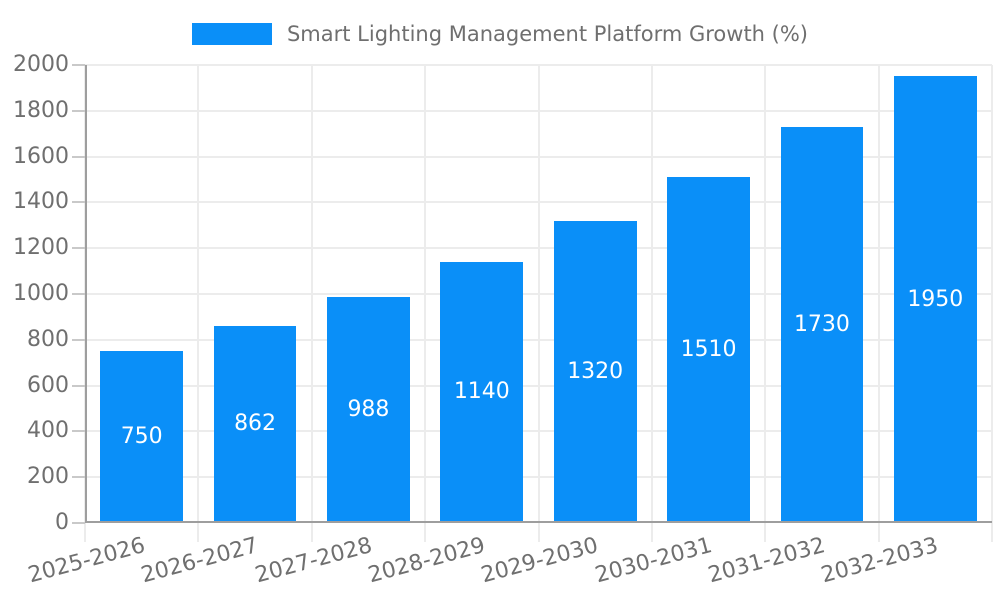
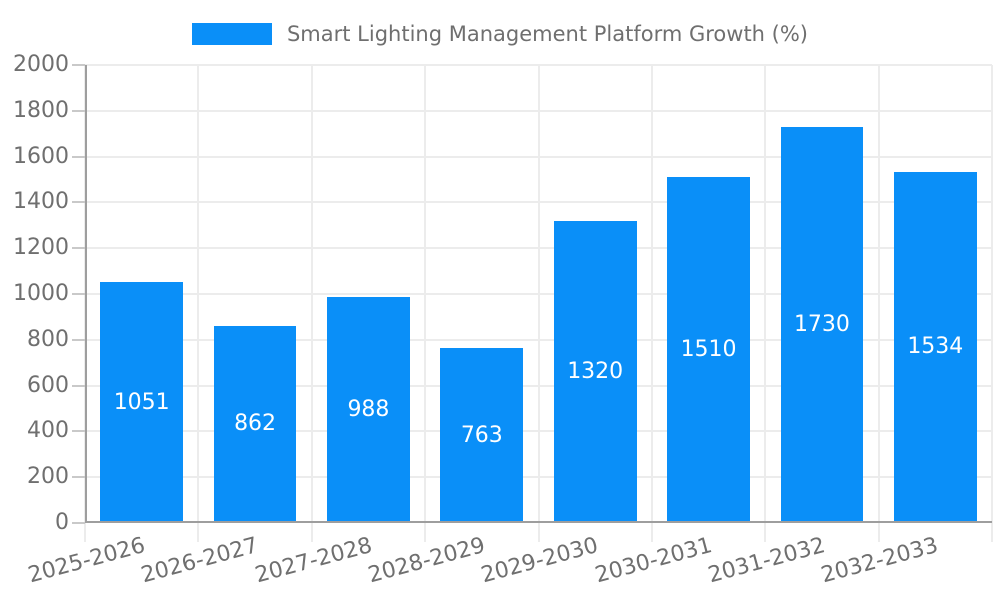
2025-2026: 750 -> 1051
2028-2029: 1140 -> 763
2032-2033: 1950 -> 1534
